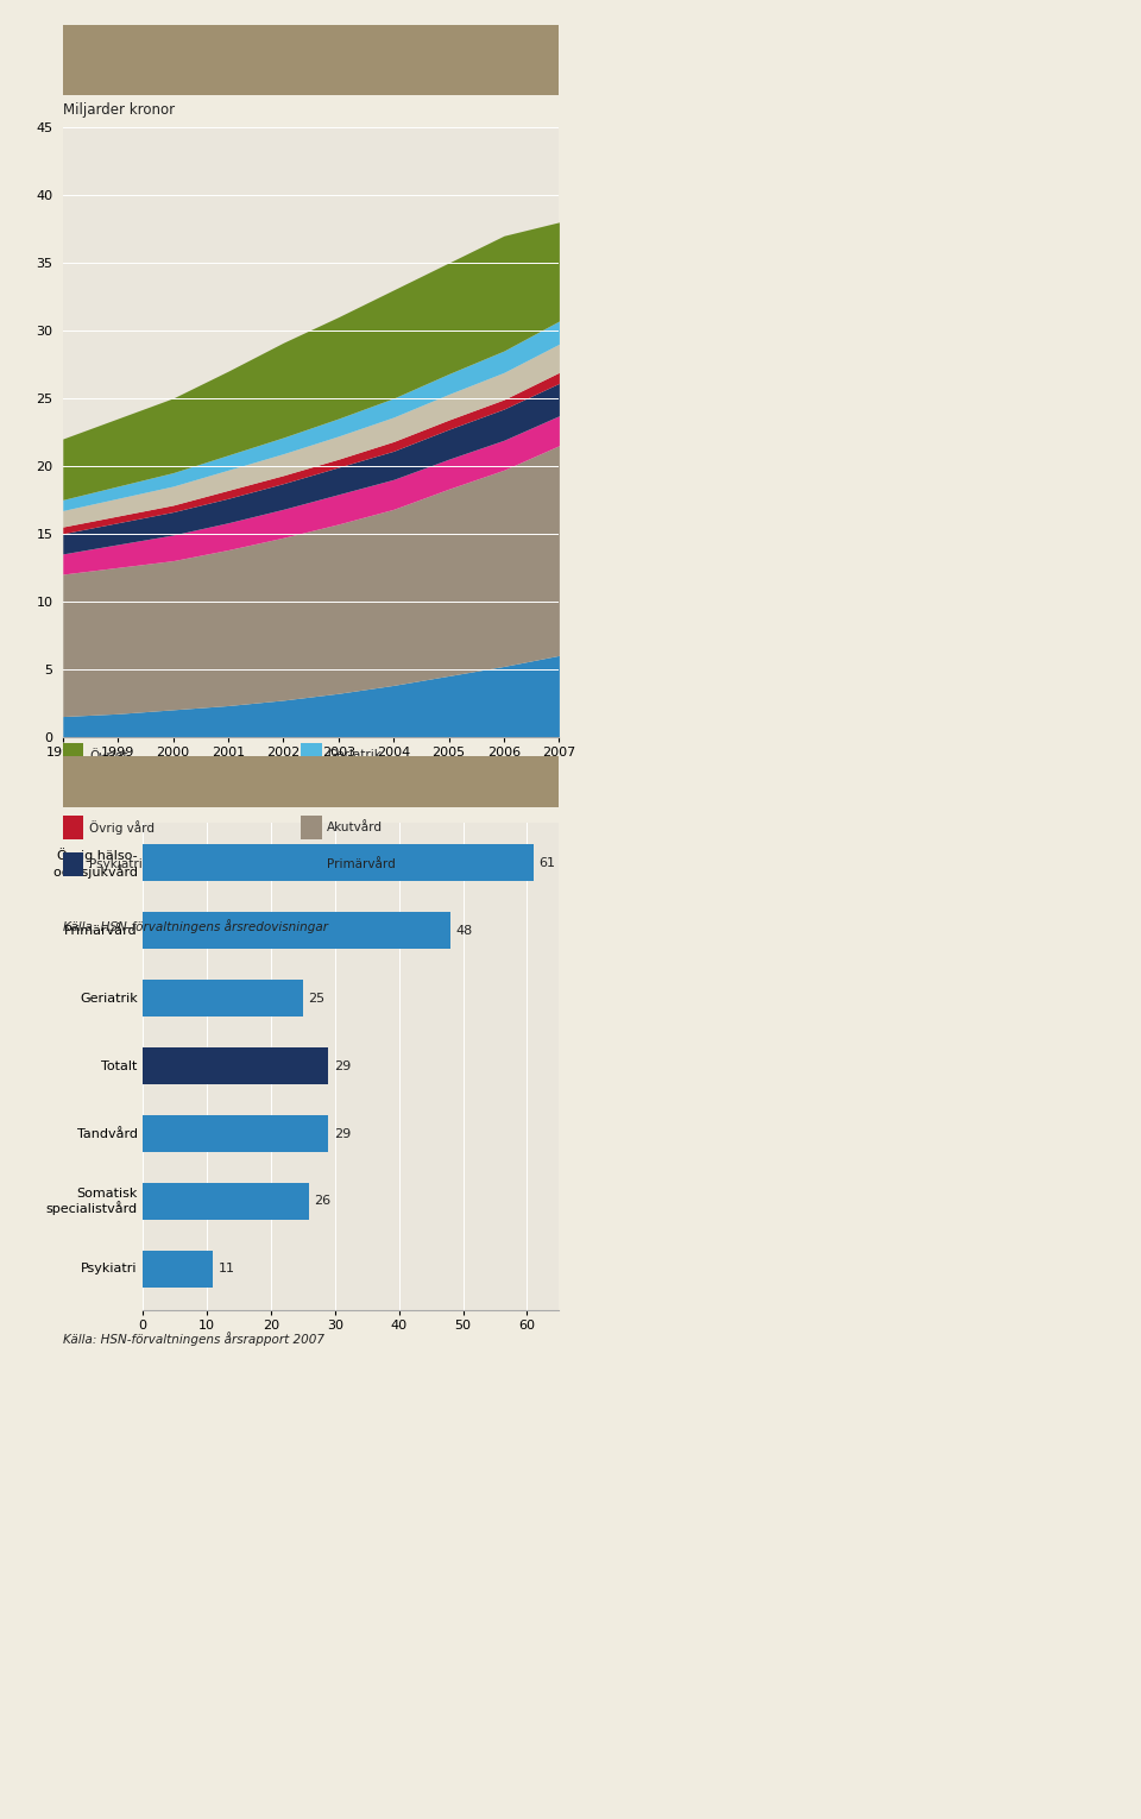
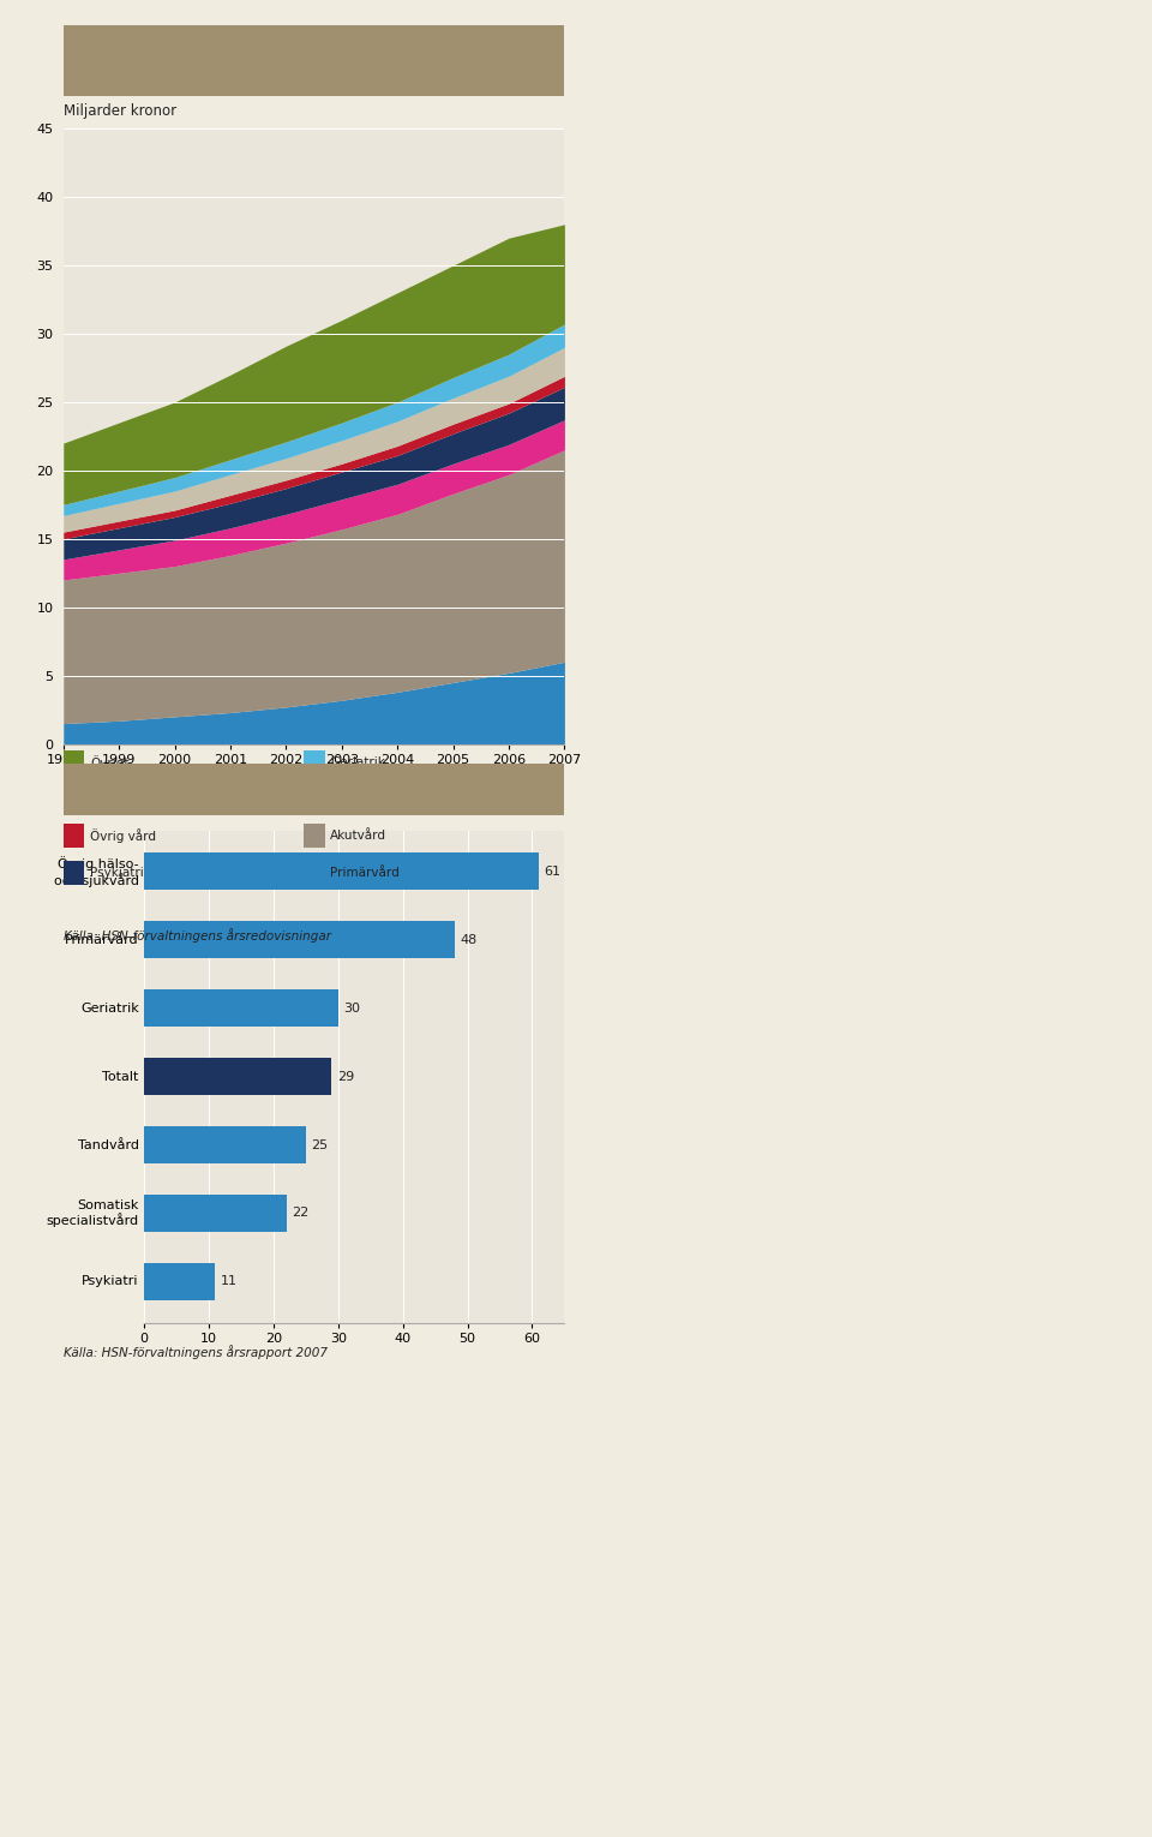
Geriatrik: 25 -> 30
Tandvård: 29 -> 25
Somatisk specialistvård: 26 -> 22
